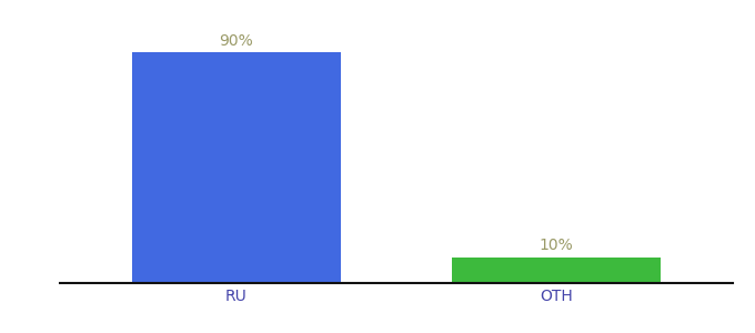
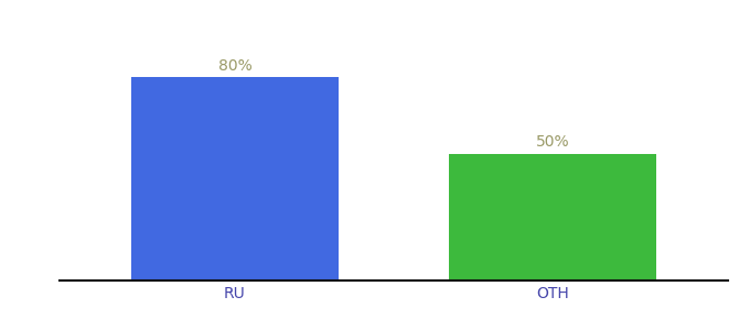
RU: 90% -> 80%
OTH: 10% -> 50%
